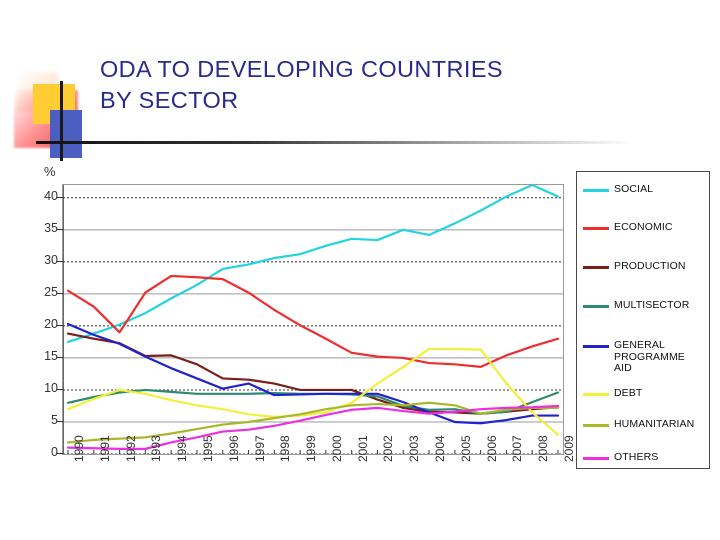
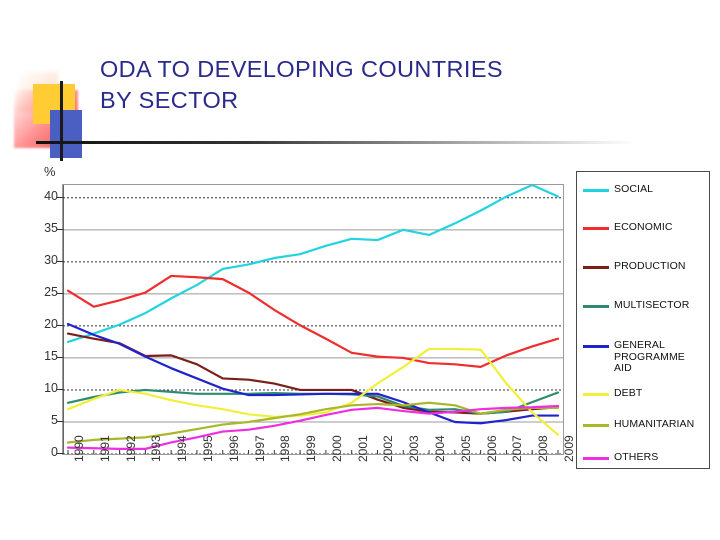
ECONOMIC/1992: 19 -> 24
GENERAL PROGRAMME AID/1997: 11 -> 9
